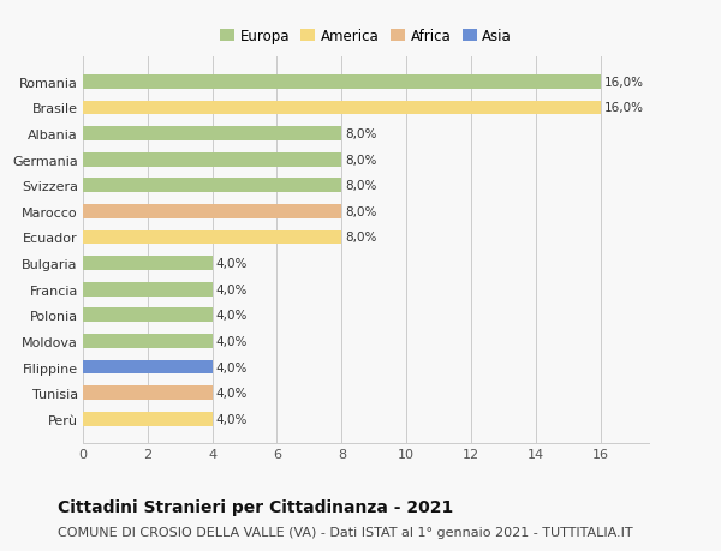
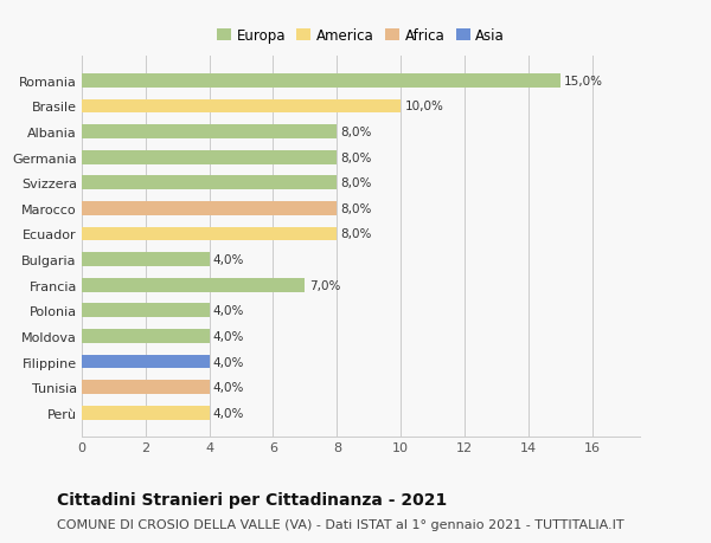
Romania: 16,0% -> 15,0%
Brasile: 16,0% -> 10,0%
Francia: 4,0% -> 7,0%
